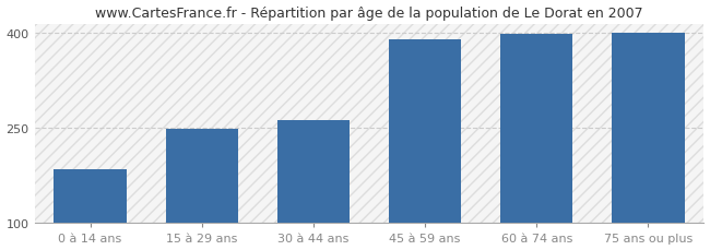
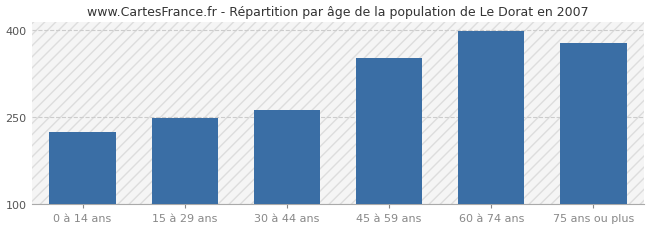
0 à 14 ans: 185 -> 224
45 à 59 ans: 390 -> 352
75 ans ou plus: 400 -> 378
